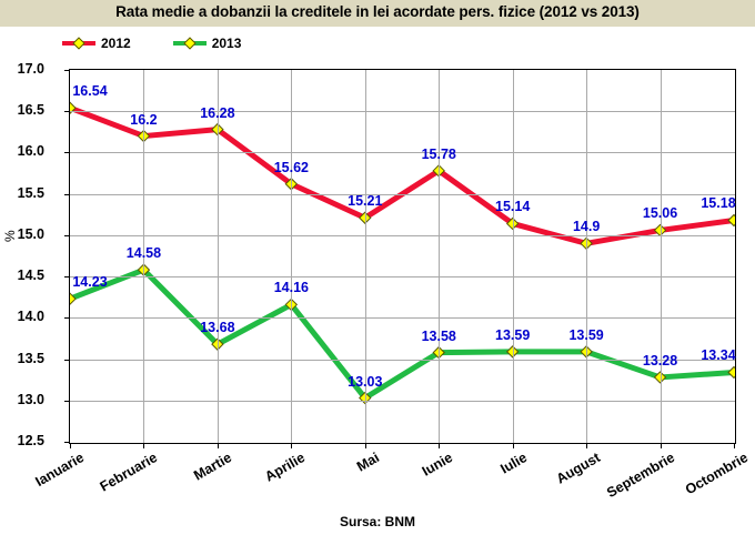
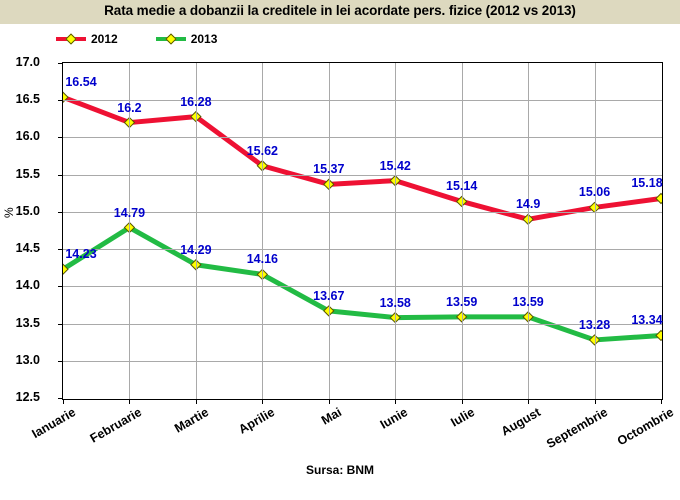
2013/Februarie: 14.58 -> 14.79
2013/Martie: 13.68 -> 14.29
2012/Mai: 15.21 -> 15.37
2013/Mai: 13.03 -> 13.67
2012/Iunie: 15.78 -> 15.42
